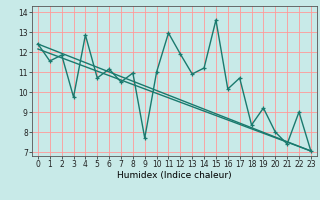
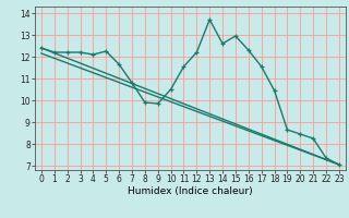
1: 11.55 -> 12.20
2: 11.85 -> 12.20
3: 9.75 -> 12.20
4: 12.85 -> 12.10
5: 10.70 -> 12.25
6: 11.15 -> 11.65
7: 10.50 -> 10.80
8: 10.95 -> 9.90
9: 7.70 -> 9.85
10: 11.00 -> 10.50
11: 12.95 -> 11.55
12: 11.90 -> 12.20
13: 10.90 -> 13.70
14: 11.20 -> 12.60
15: 13.60 -> 12.95
16: 10.15 -> 12.30
17: 10.70 -> 11.55
18: 8.35 -> 10.45
19: 9.20 -> 8.65
20: 8.00 -> 8.45
21: 7.40 -> 8.25
22: 9.00 -> 7.35
